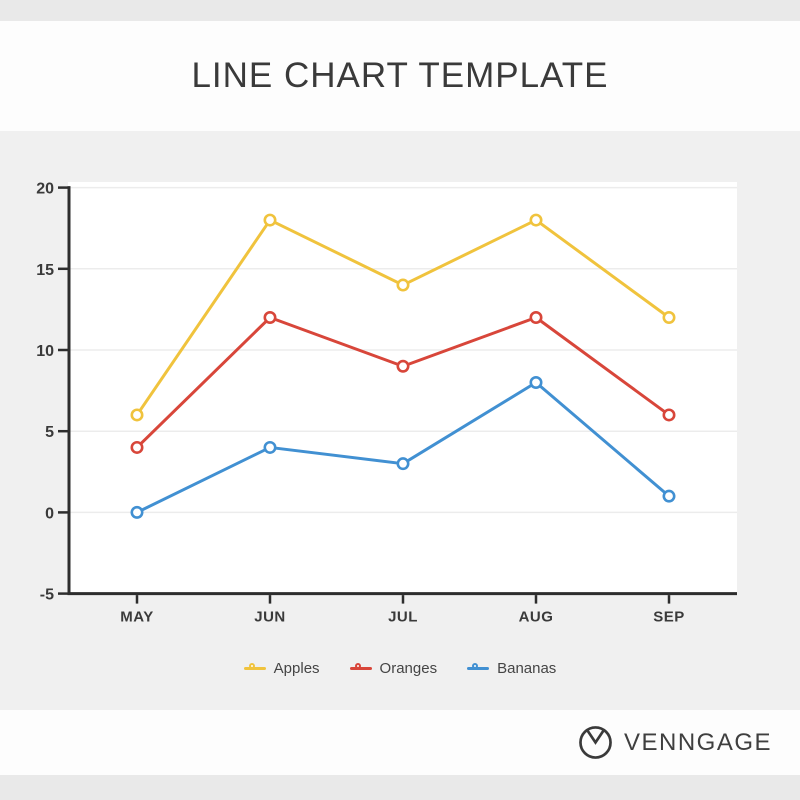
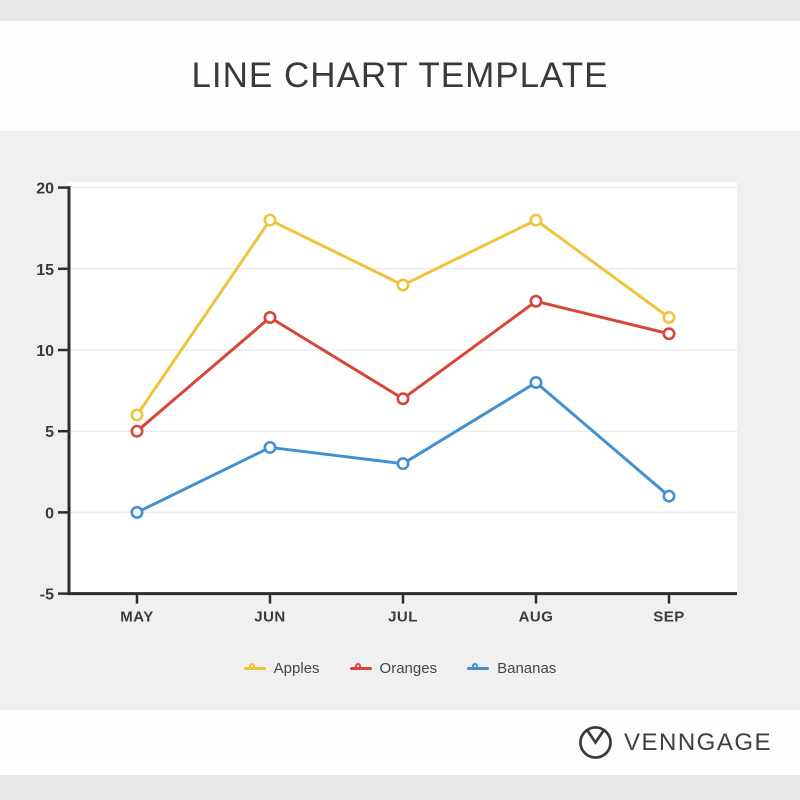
Oranges/MAY: 4 -> 5
Oranges/JUL: 9 -> 7
Oranges/AUG: 12 -> 13
Oranges/SEP: 6 -> 11
